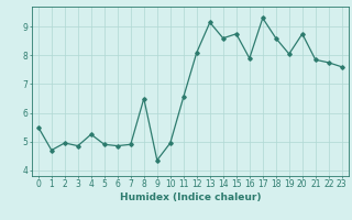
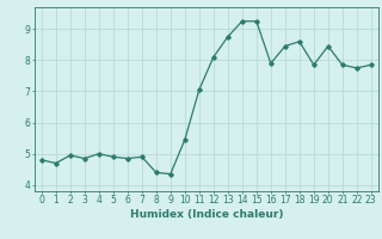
0: 5.50 -> 4.80
4: 5.25 -> 5.00
8: 6.50 -> 4.40
10: 4.95 -> 5.45
11: 6.55 -> 7.05
13: 9.15 -> 8.75
14: 8.60 -> 9.25
15: 8.75 -> 9.25
17: 9.30 -> 8.45
19: 8.05 -> 7.85
20: 8.75 -> 8.45
23: 7.60 -> 7.85
